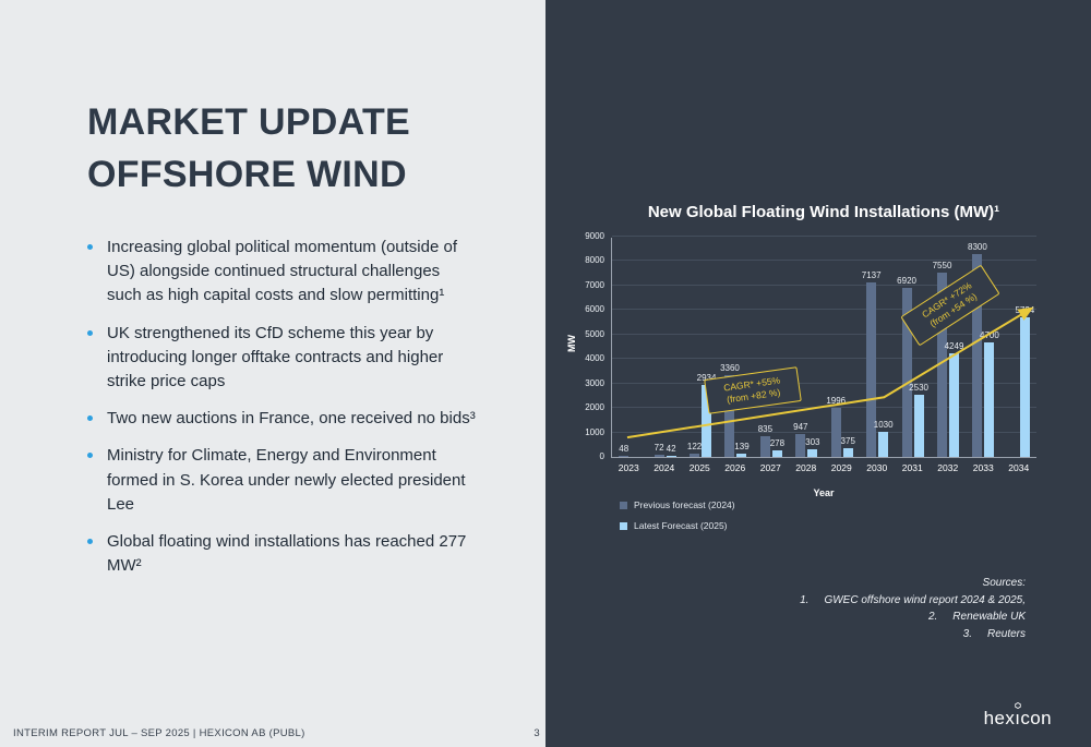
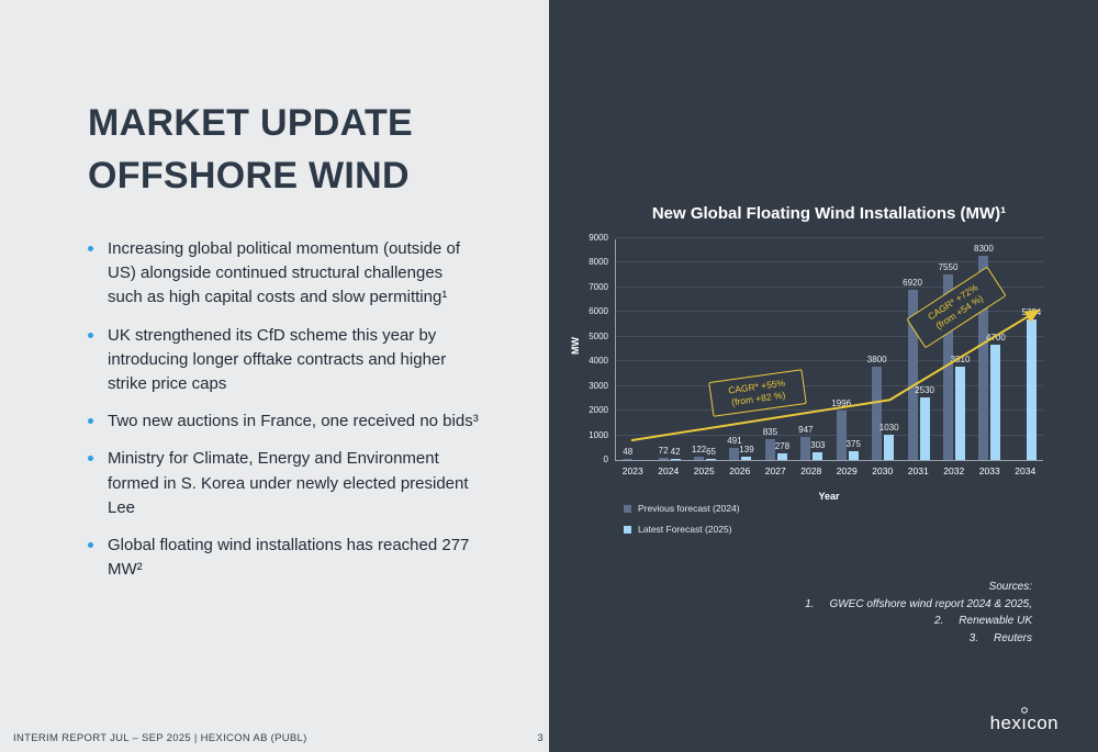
Latest Forecast (2025)/2025: 2934 -> 65
Previous forecast (2024)/2026: 3360 -> 491
Previous forecast (2024)/2030: 7137 -> 3800
Latest Forecast (2025)/2032: 4249 -> 3810
